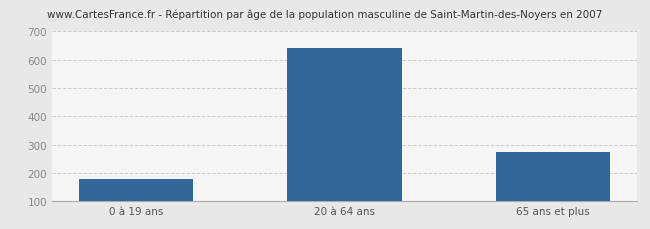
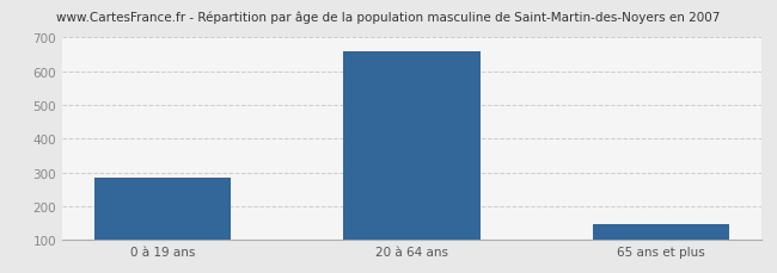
0 à 19 ans: 180 -> 285
20 à 64 ans: 640 -> 660
65 ans et plus: 275 -> 148
